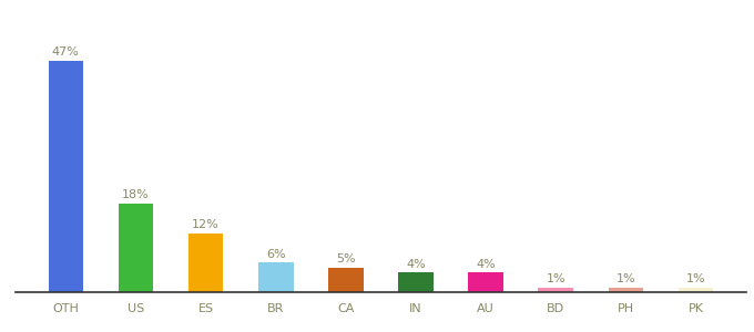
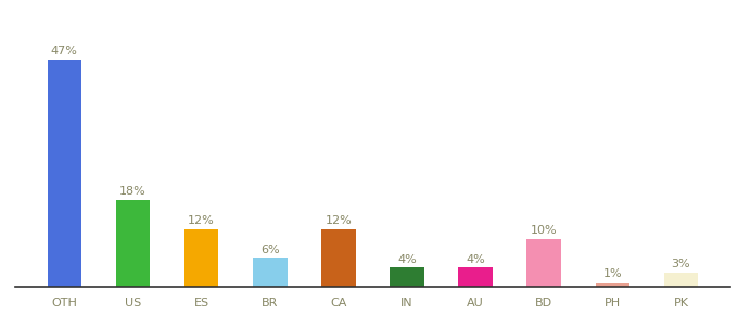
CA: 5% -> 12%
BD: 1% -> 10%
PK: 1% -> 3%
